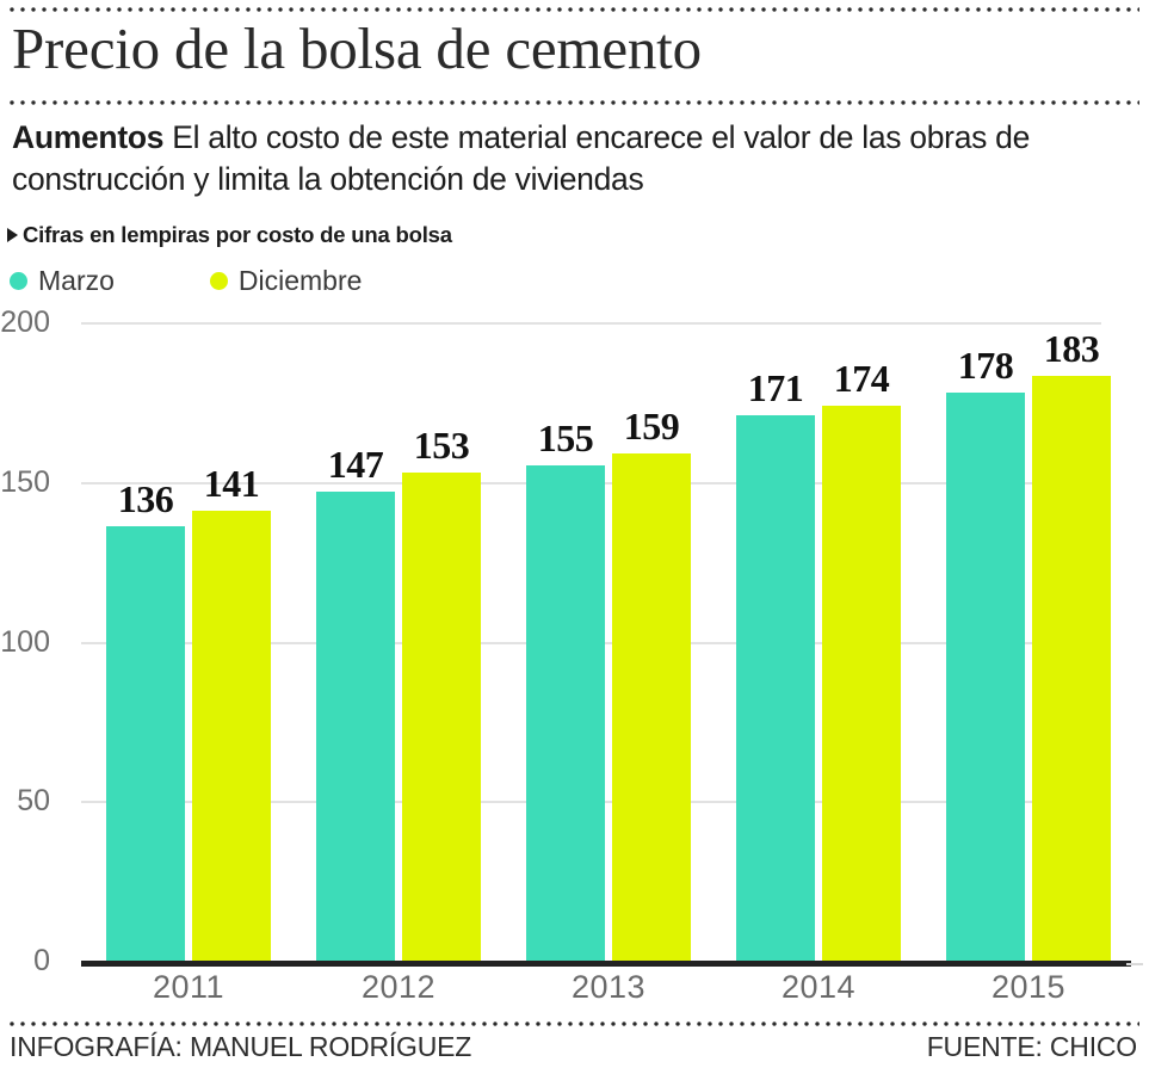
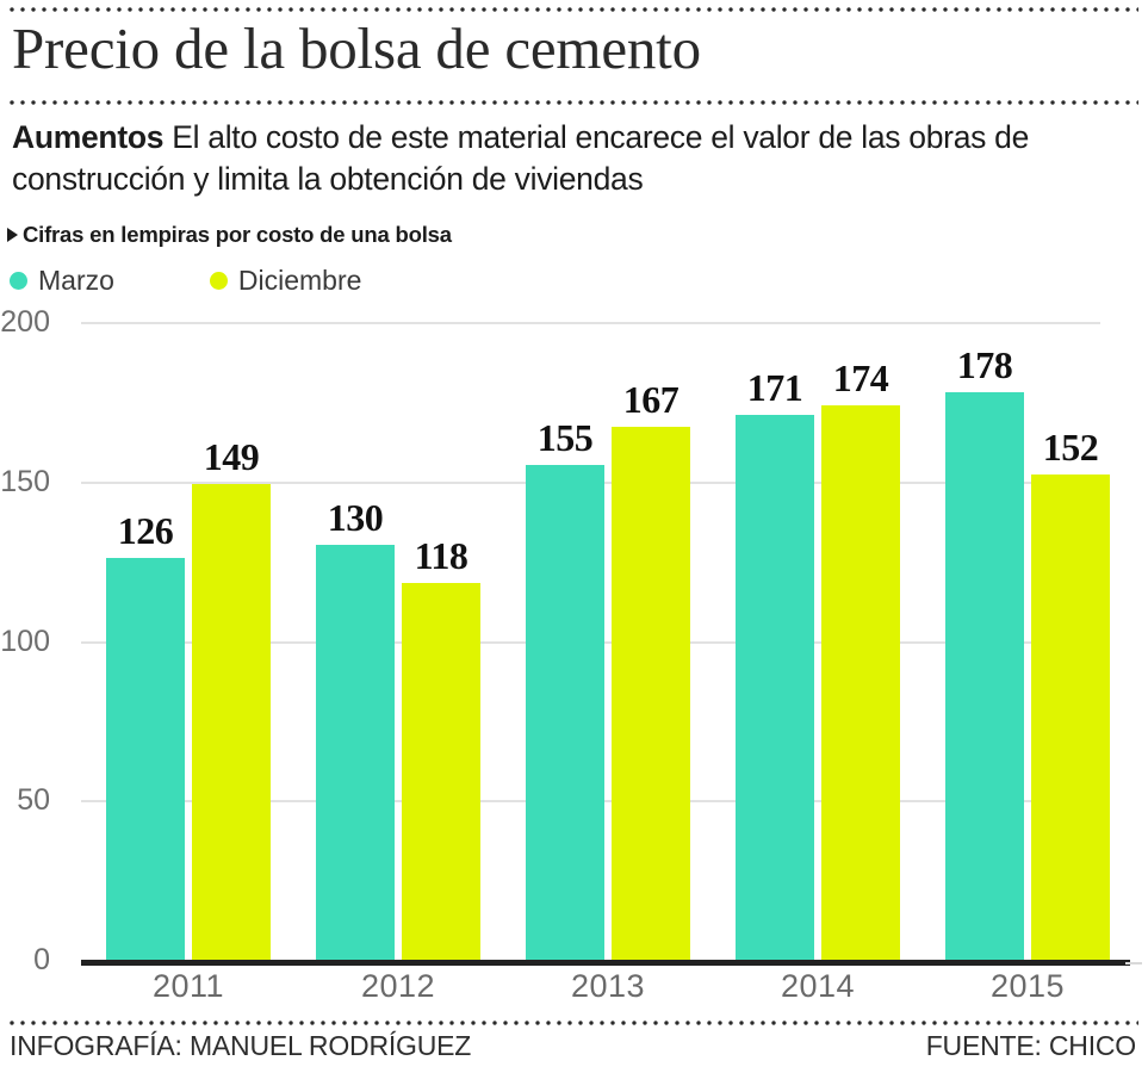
Marzo/2011: 136 -> 126
Diciembre/2011: 141 -> 149
Marzo/2012: 147 -> 130
Diciembre/2012: 153 -> 118
Diciembre/2013: 159 -> 167
Diciembre/2015: 183 -> 152
